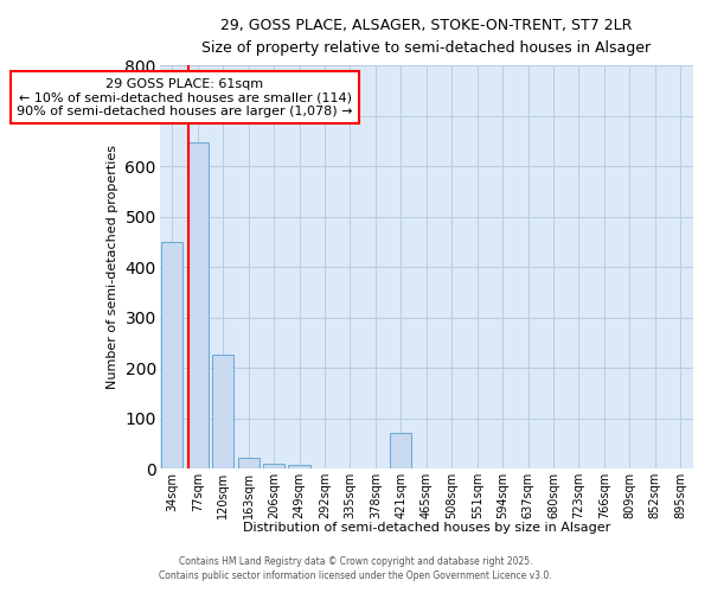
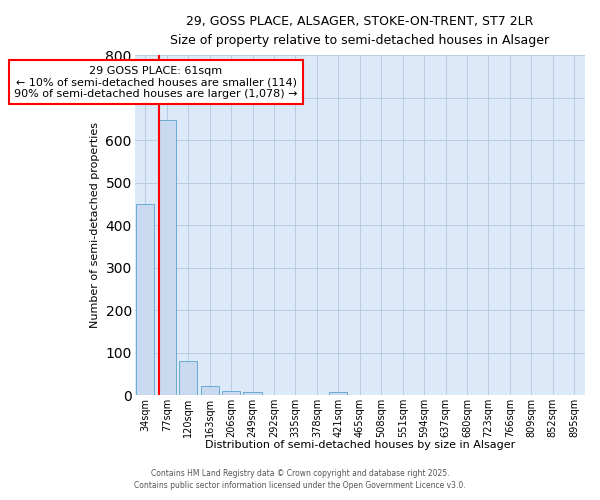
120sqm: 225 -> 80
421sqm: 70 -> 8
